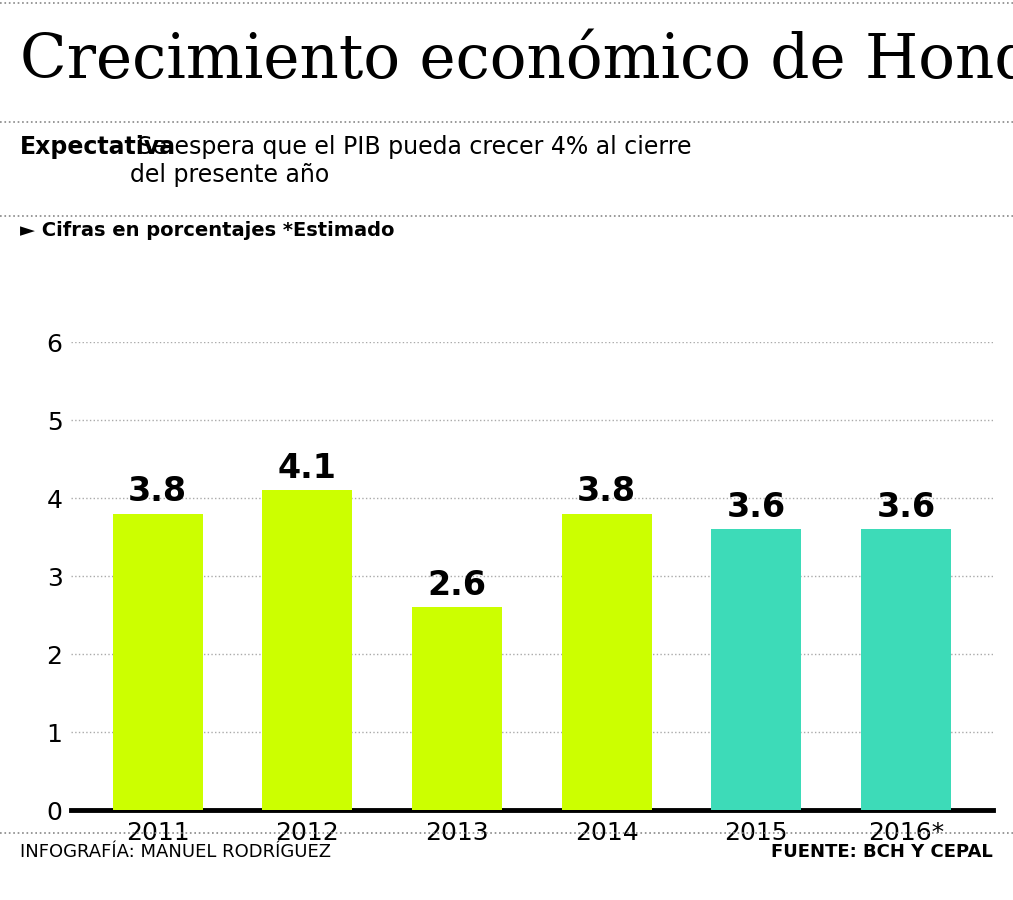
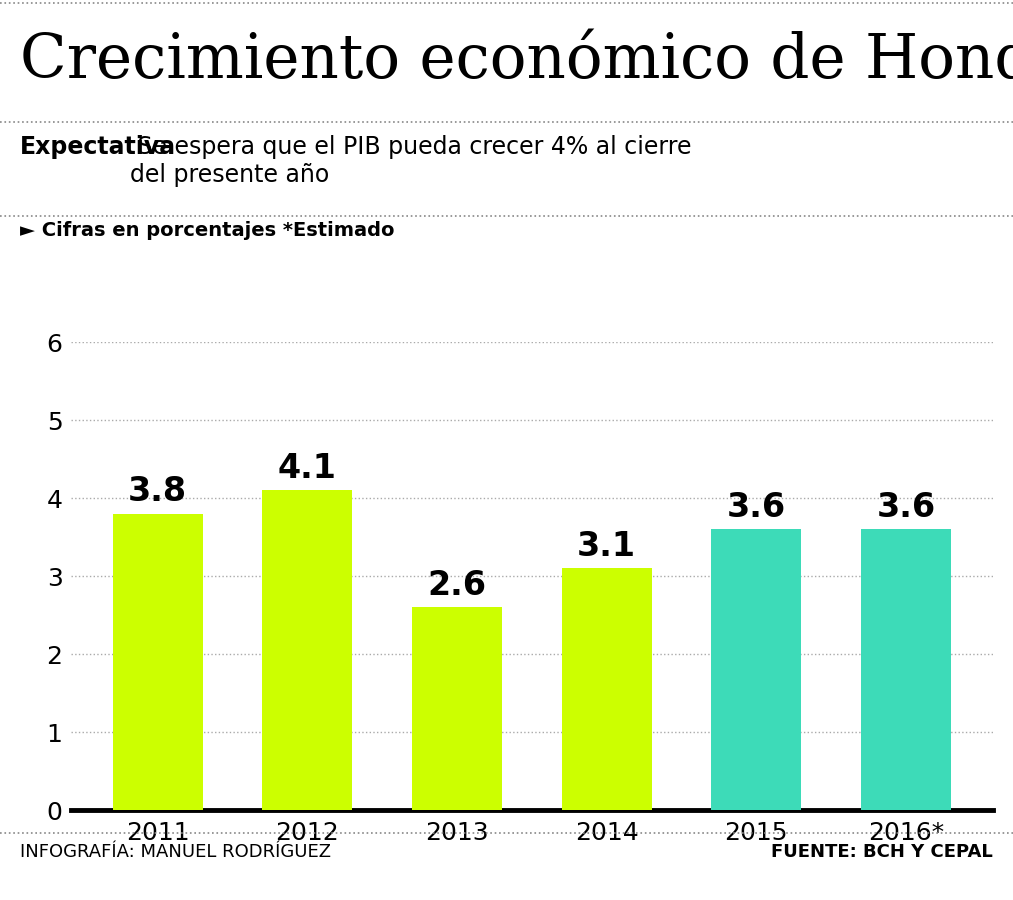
2014: 3.8 -> 3.1
